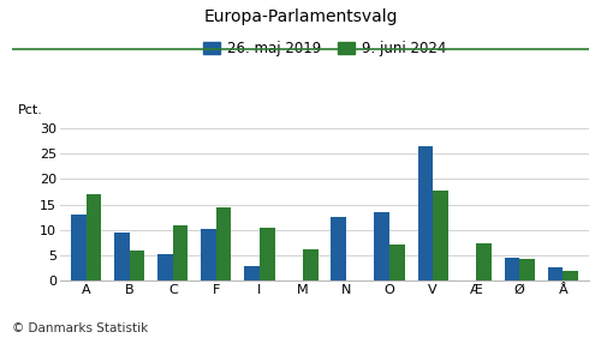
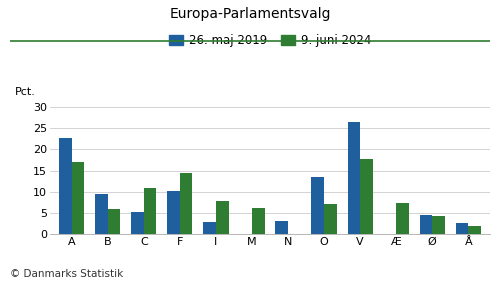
26. maj 2019/A: 13.0 -> 22.8
9. juni 2024/I: 10.5 -> 7.9
26. maj 2019/N: 12.5 -> 3.0
